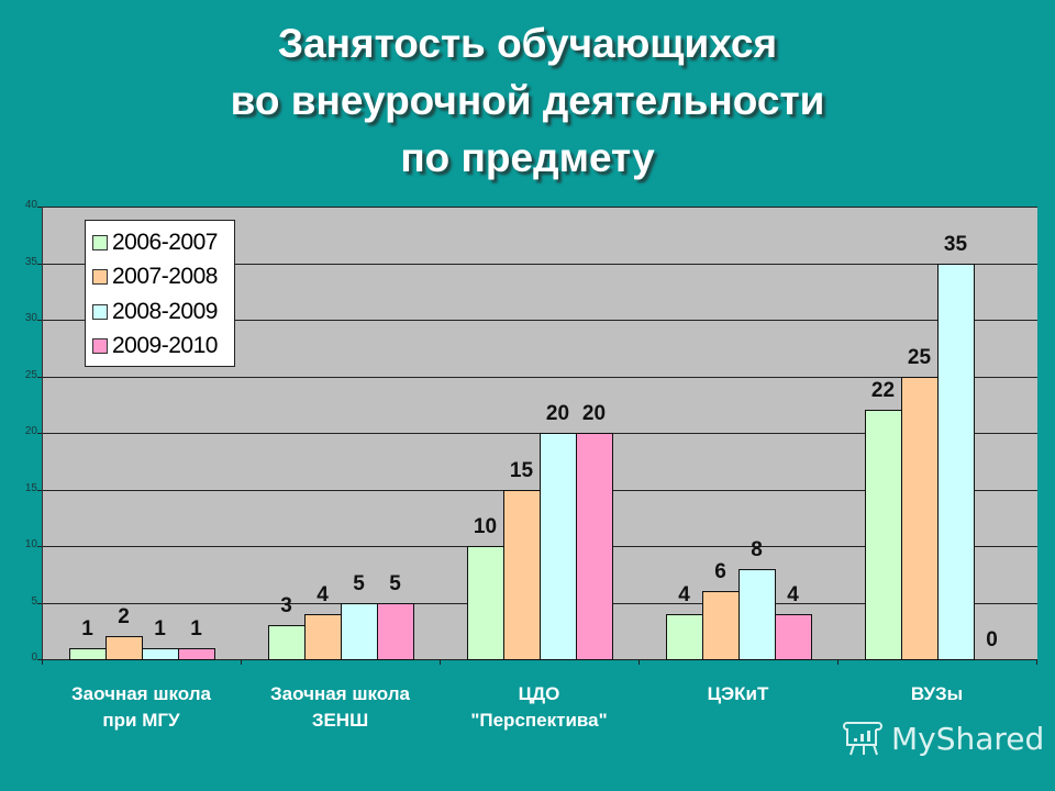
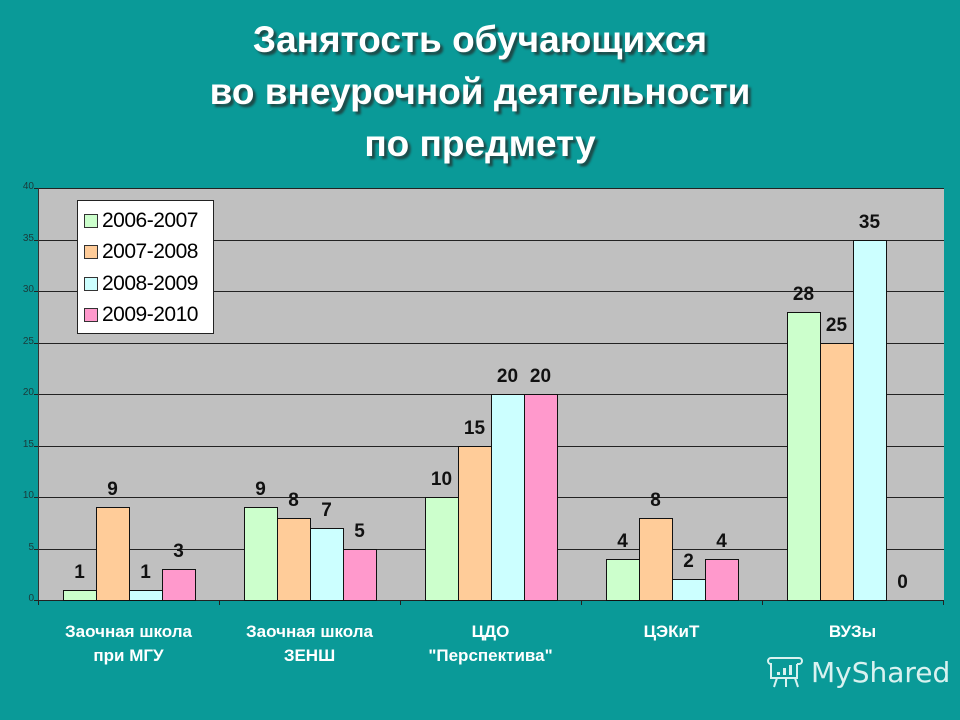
2007-2008/Заочная школа при МГУ: 2 -> 9
2009-2010/Заочная школа при МГУ: 1 -> 3
2006-2007/Заочная школа ЗЕНШ: 3 -> 9
2007-2008/Заочная школа ЗЕНШ: 4 -> 8
2008-2009/Заочная школа ЗЕНШ: 5 -> 7
2007-2008/ЦЭКиТ: 6 -> 8
2008-2009/ЦЭКиТ: 8 -> 2
2006-2007/ВУЗы: 22 -> 28
